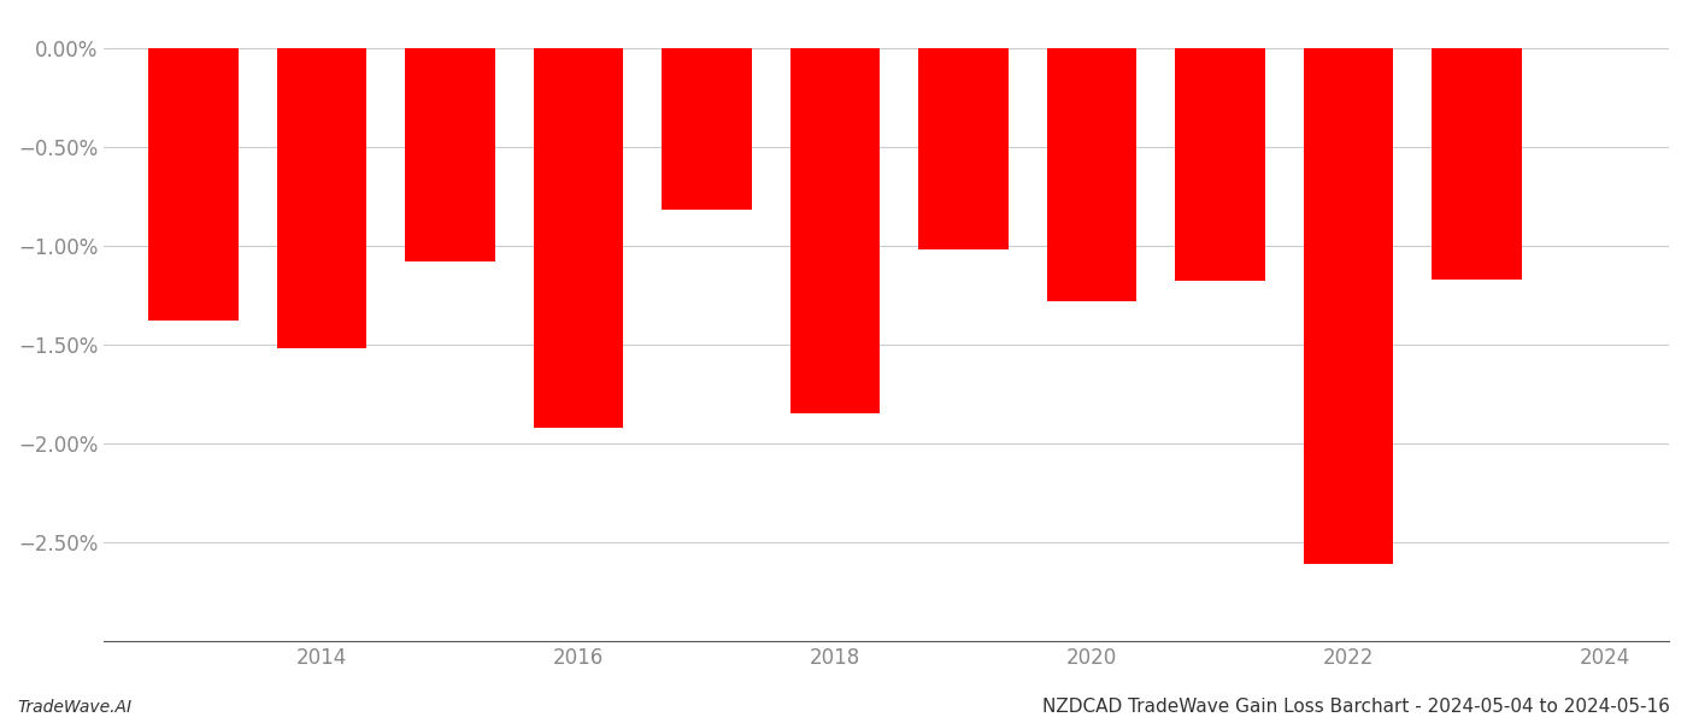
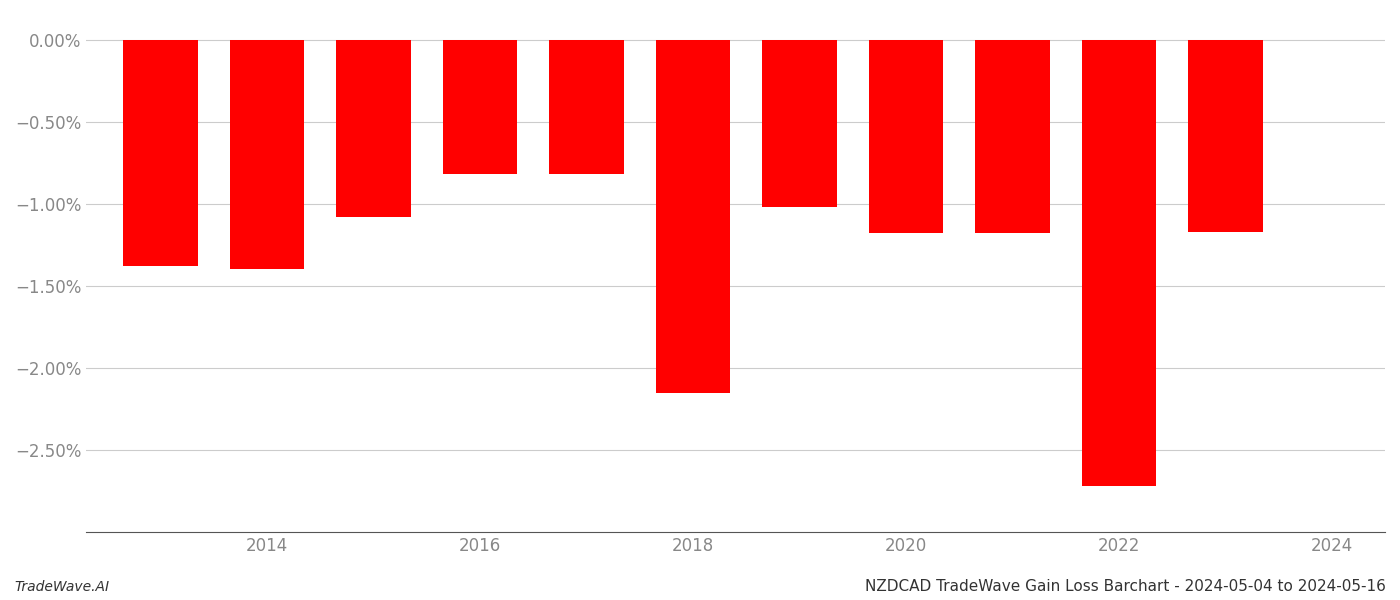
2014: -1.52% -> -1.40%
2016: -1.92% -> -0.82%
2018: -1.85% -> -2.15%
2020: -1.28% -> -1.18%
2022: -2.61% -> -2.72%
